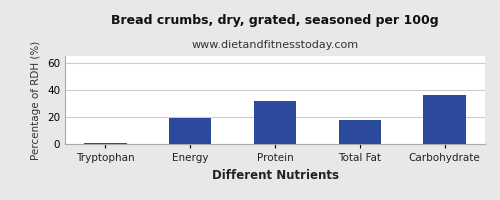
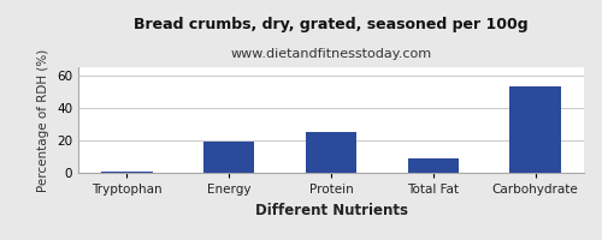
Protein: 32 -> 25
Total Fat: 18 -> 9
Carbohydrate: 36 -> 53
